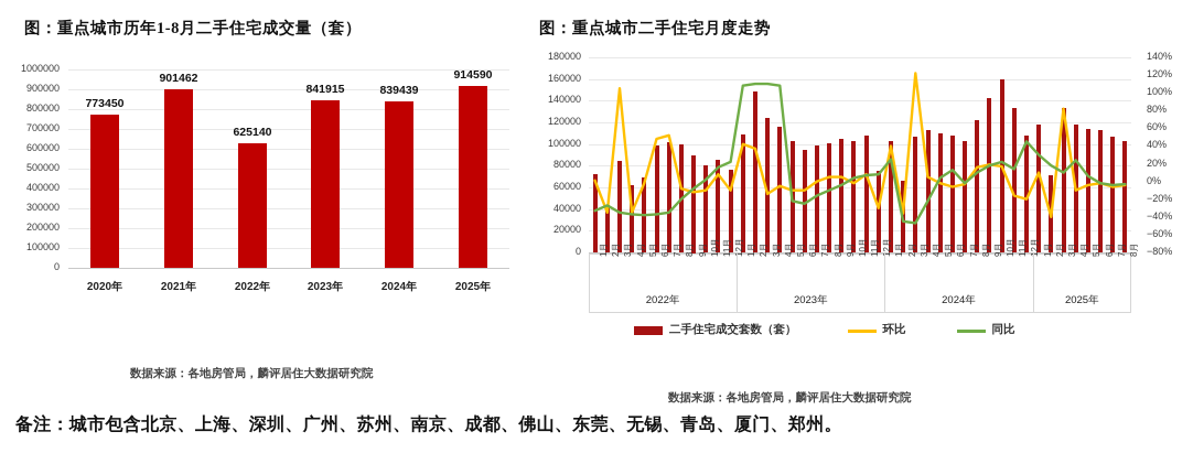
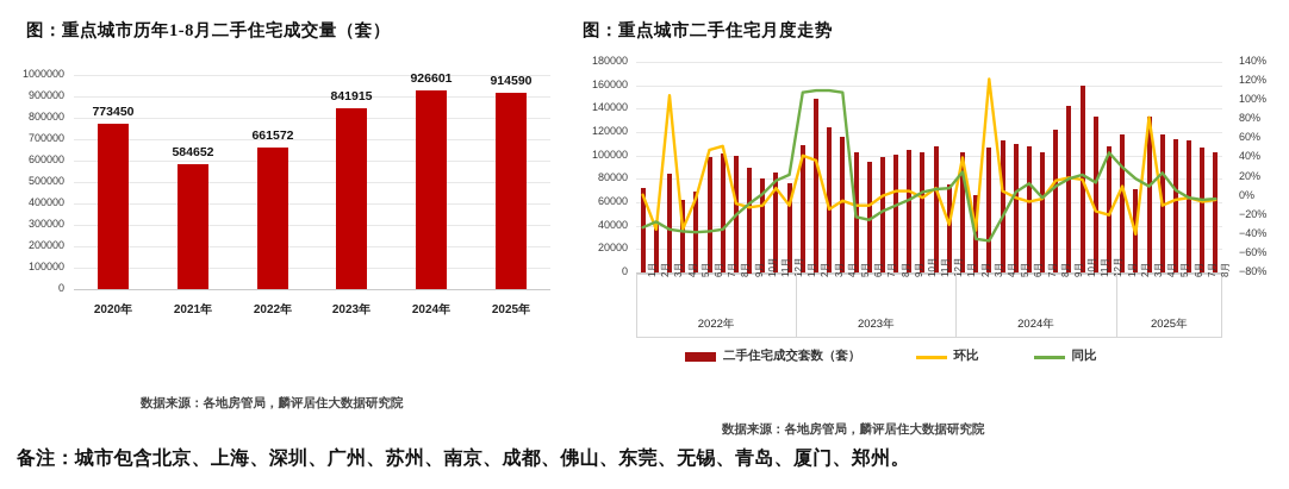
图：重点城市历年1-8月二手住宅成交量（套）/2021年: 901462 -> 584652
图：重点城市历年1-8月二手住宅成交量（套）/2022年: 625140 -> 661572
图：重点城市历年1-8月二手住宅成交量（套）/2024年: 839439 -> 926601
